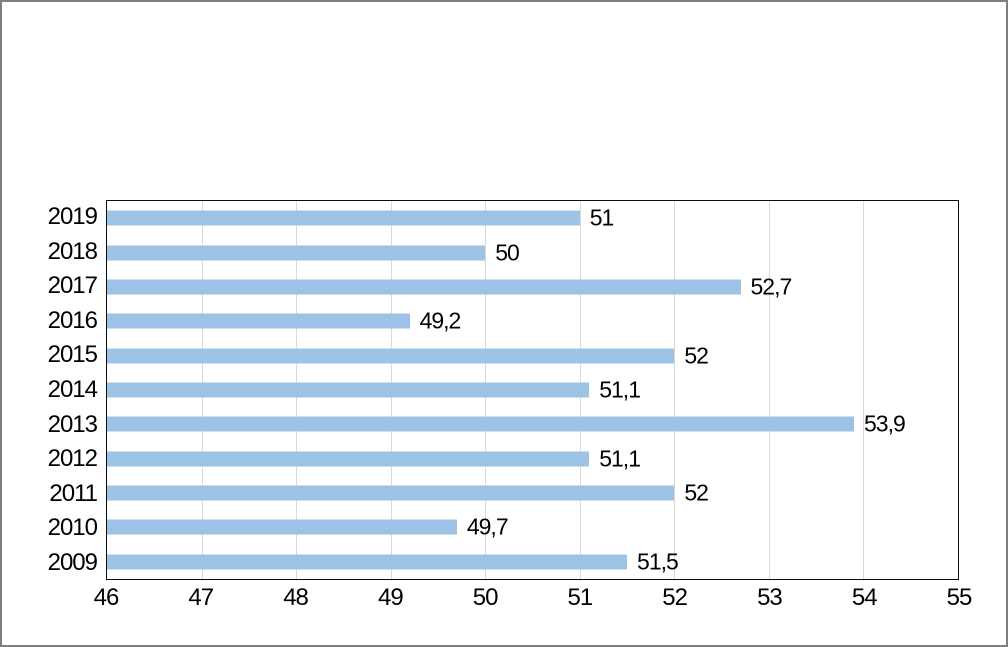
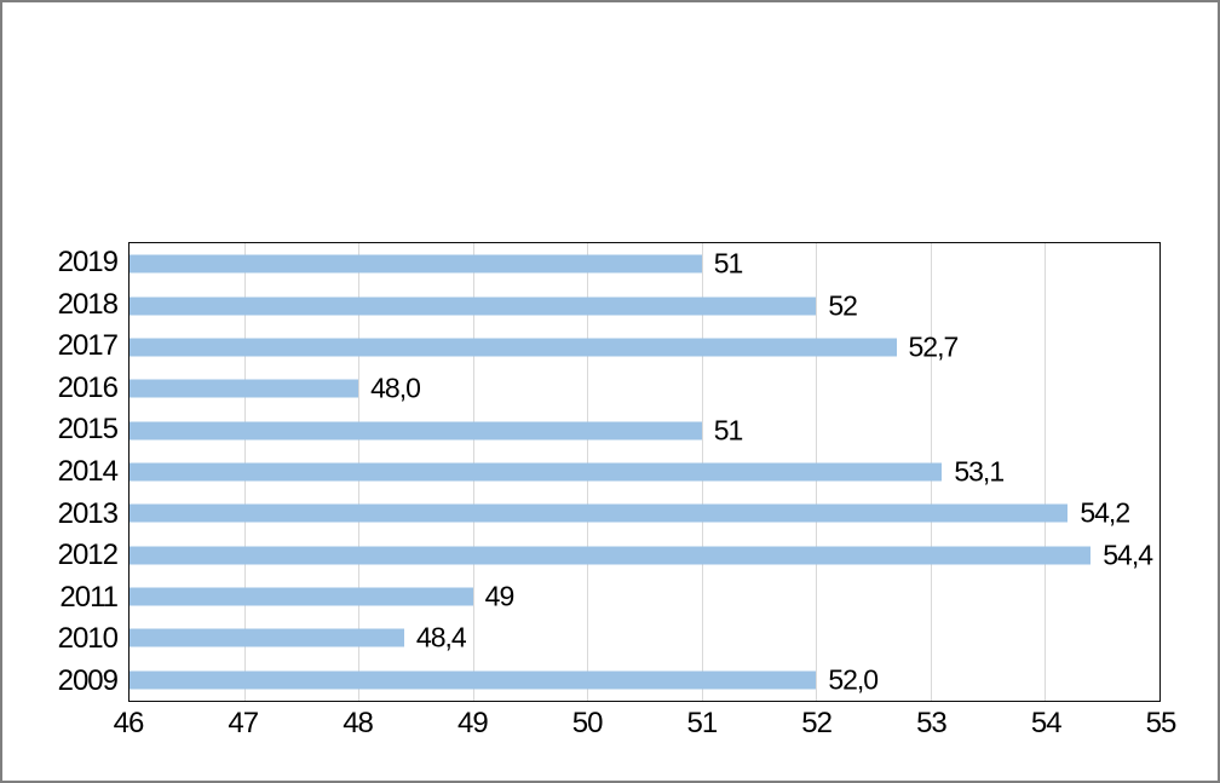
2018: 50 -> 52
2016: 49,2 -> 48,0
2015: 52 -> 51
2014: 51,1 -> 53,1
2013: 53,9 -> 54,2
2012: 51,1 -> 54,4
2011: 52 -> 49
2010: 49,7 -> 48,4
2009: 51,5 -> 52,0
